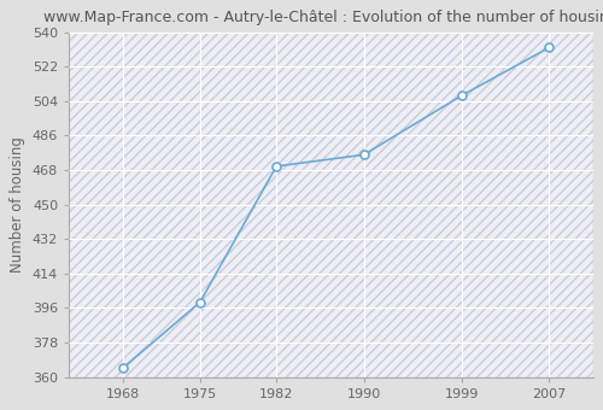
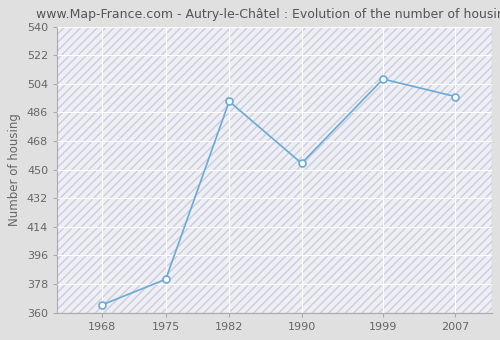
1975: 399 -> 381
1982: 470 -> 493
1990: 476 -> 454
2007: 532 -> 496
